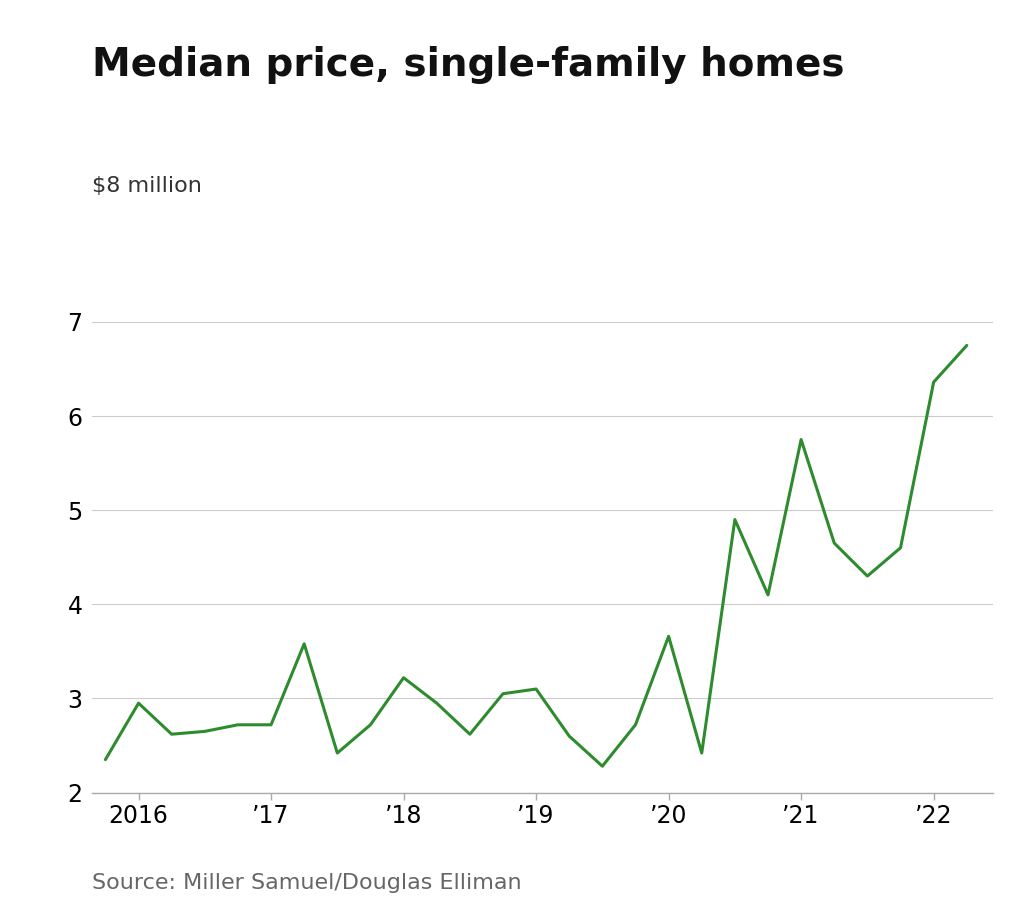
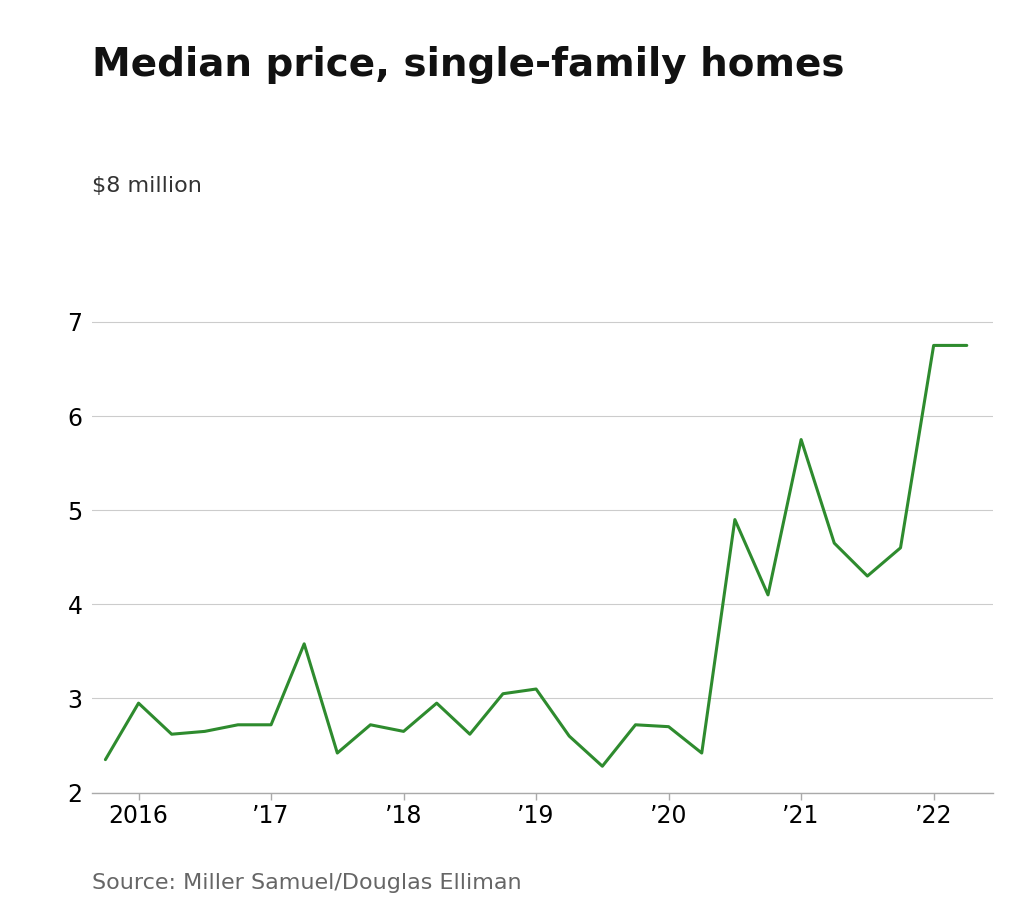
’18: 3.22 -> 2.65
’20: 3.66 -> 2.70
’22: 6.36 -> 6.75
